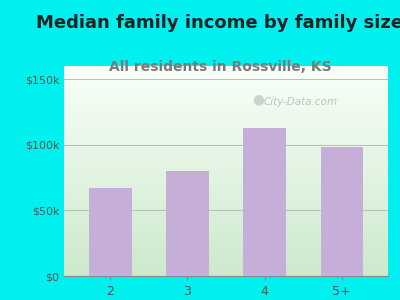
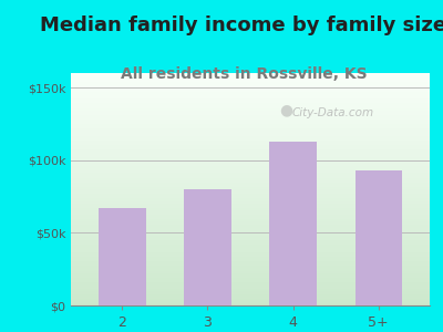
5+: $98k -> $93k
